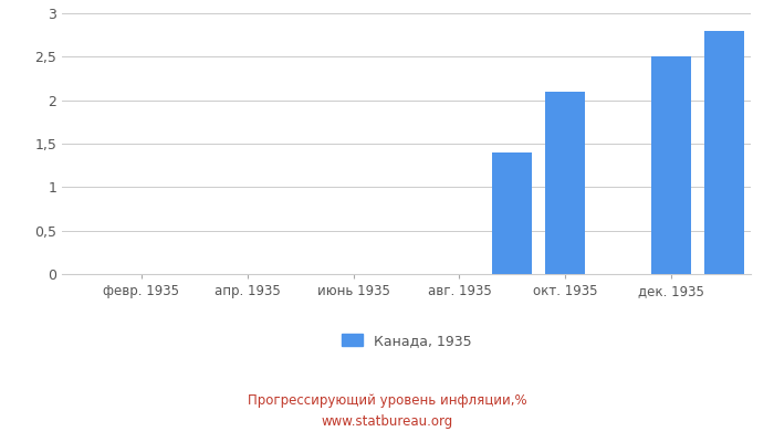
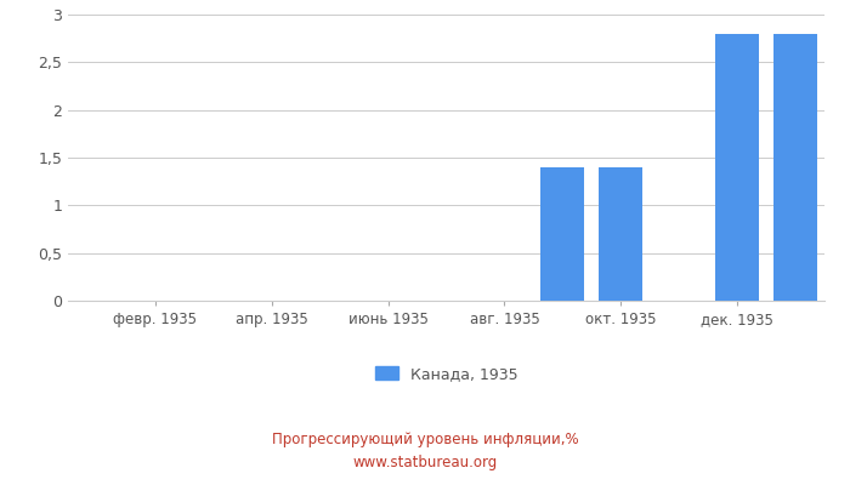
окт. 1935: 2,1 -> 1,4
дек. 1935: 2,5 -> 2,8
